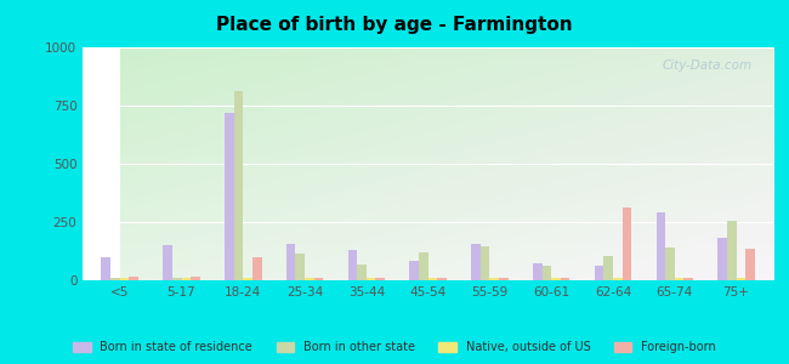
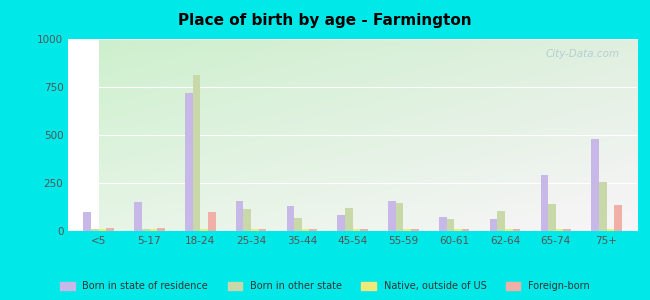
Foreign-born/62-64: 310 -> 10
Born in state of residence/75+: 180 -> 480
